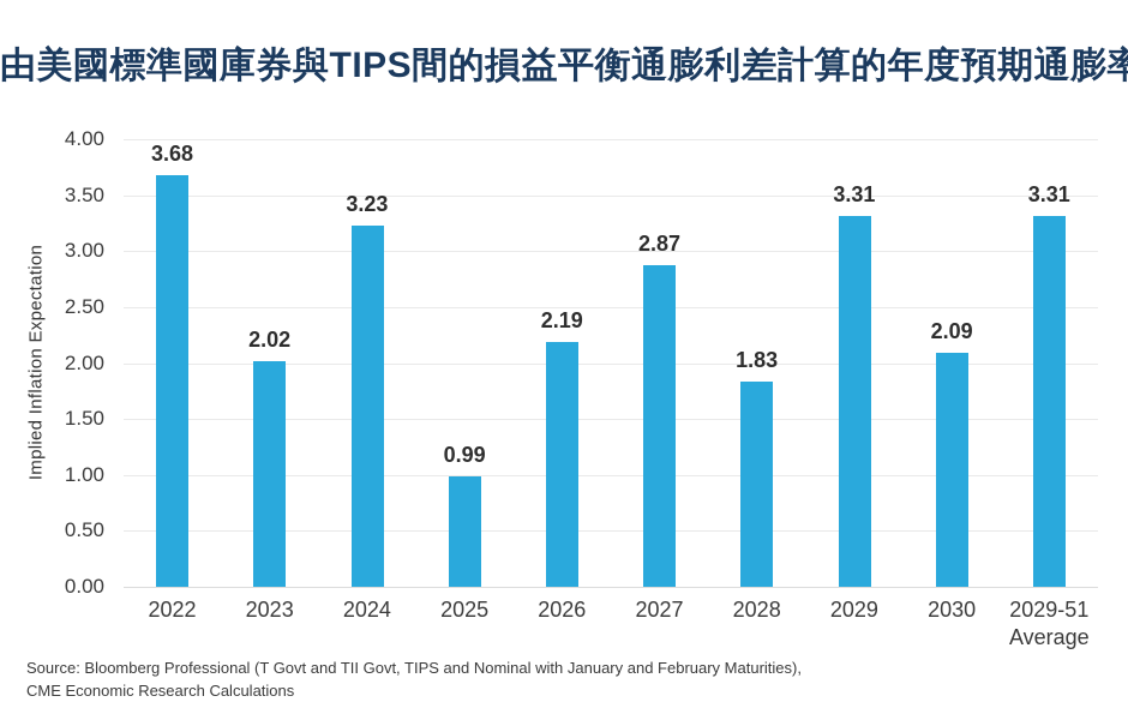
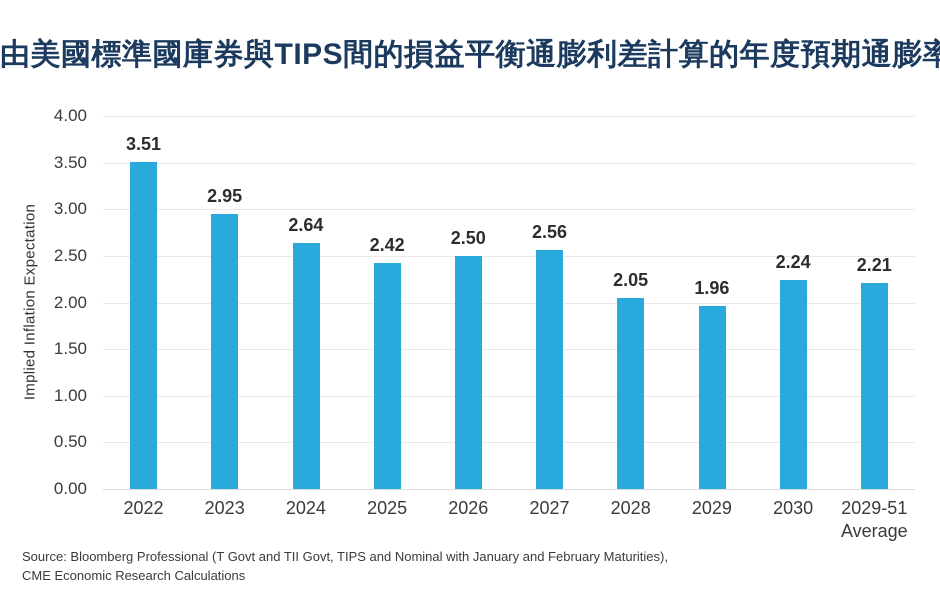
2022: 3.68 -> 3.51
2023: 2.02 -> 2.95
2024: 3.23 -> 2.64
2025: 0.99 -> 2.42
2026: 2.19 -> 2.50
2027: 2.87 -> 2.56
2028: 1.83 -> 2.05
2029: 3.31 -> 1.96
2030: 2.09 -> 2.24
2029-51 Average: 3.31 -> 2.21
